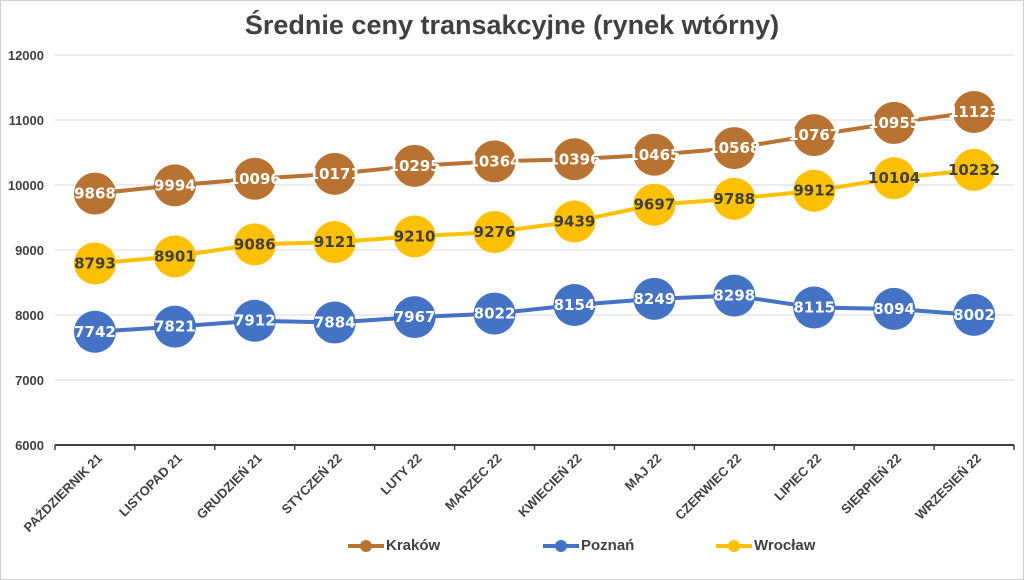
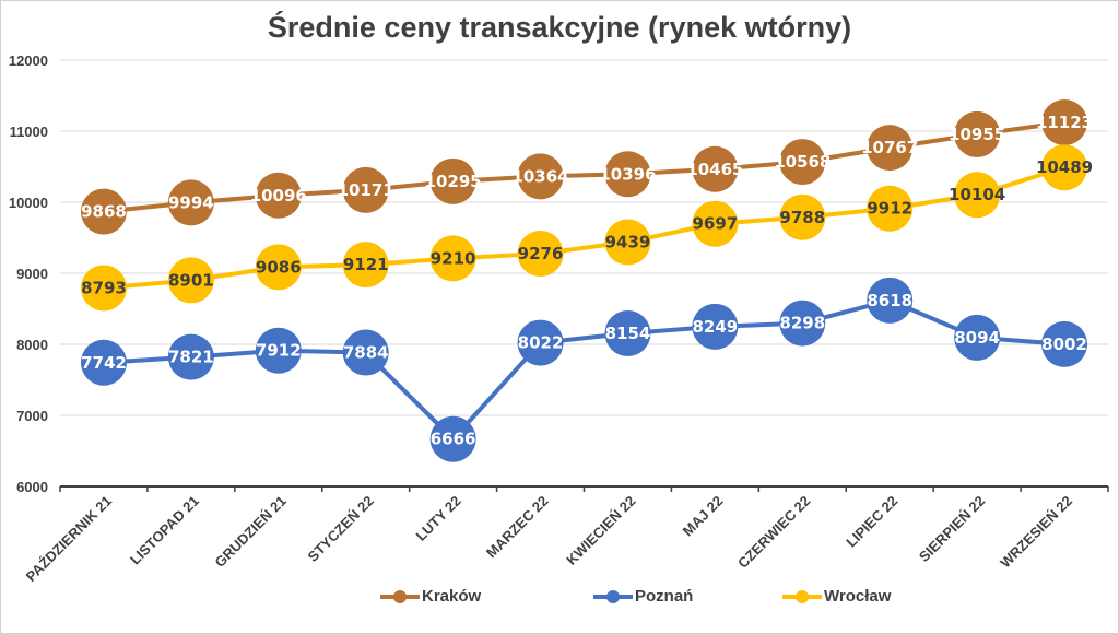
Poznań/LUTY 22: 7967 -> 6666
Poznań/LIPIEC 22: 8115 -> 8618
Wrocław/WRZESIEŃ 22: 10232 -> 10489
